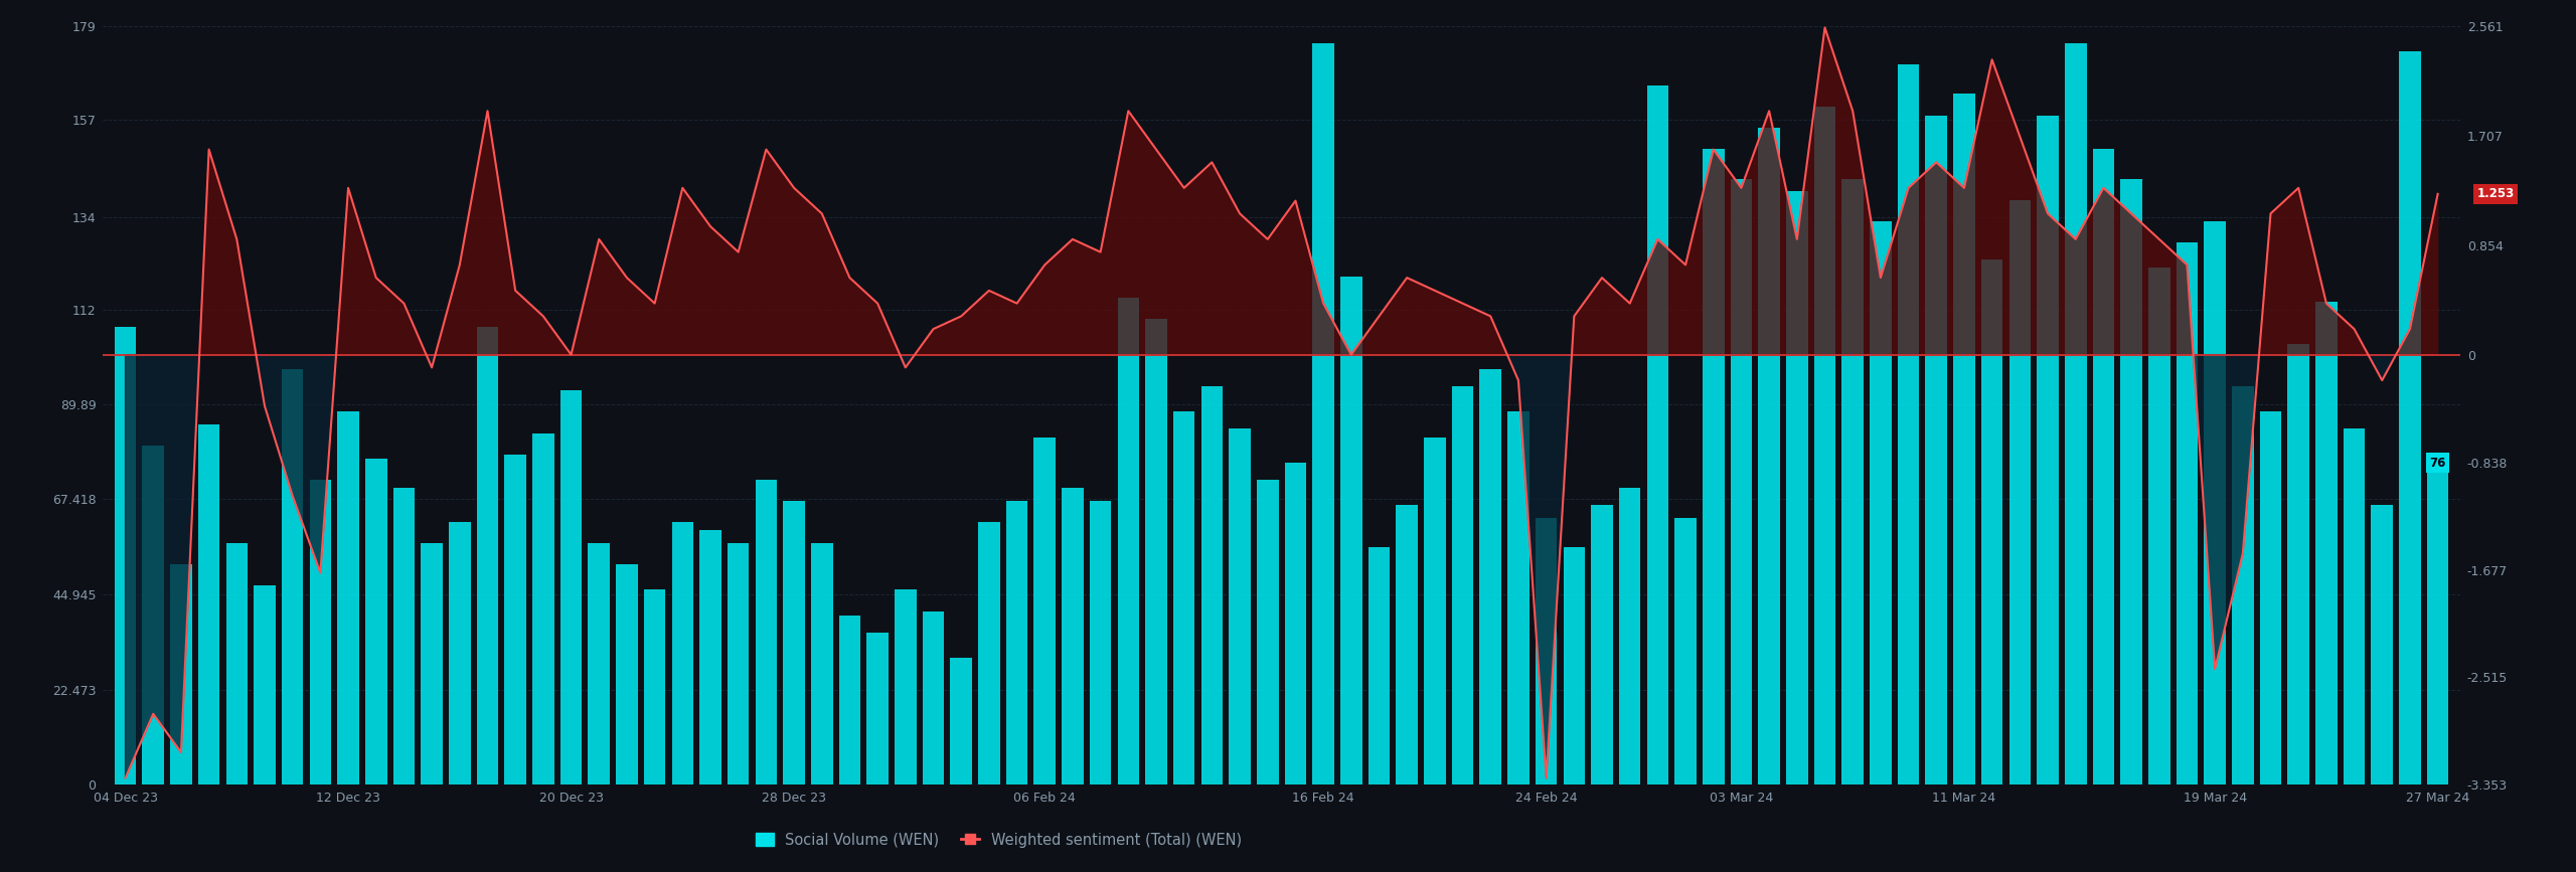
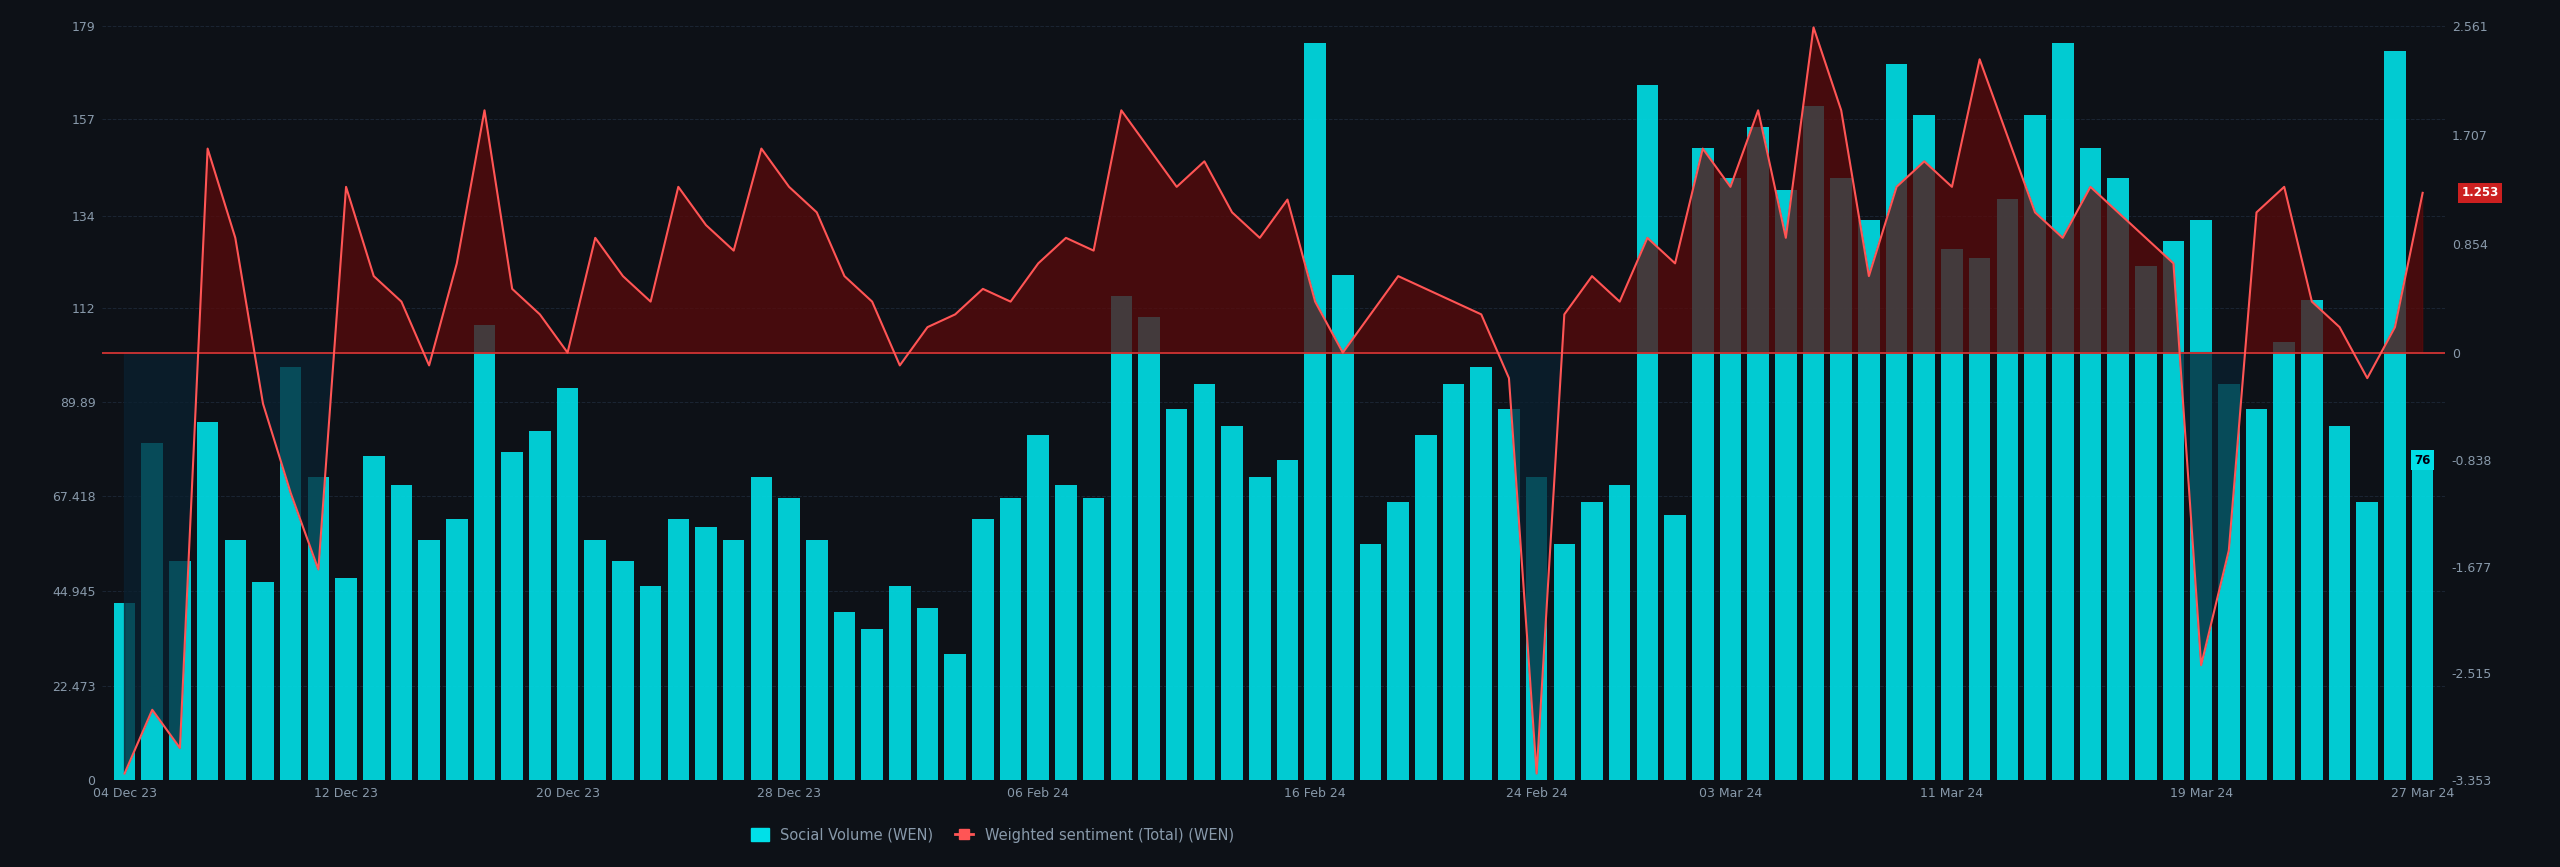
Social Volume (WEN)/04 Dec 23: 108 -> 42
Social Volume (WEN)/12 Dec 23: 88 -> 48
Social Volume (WEN)/24 Feb 24: 63 -> 72
Social Volume (WEN)/11 Mar 24: 163 -> 126
